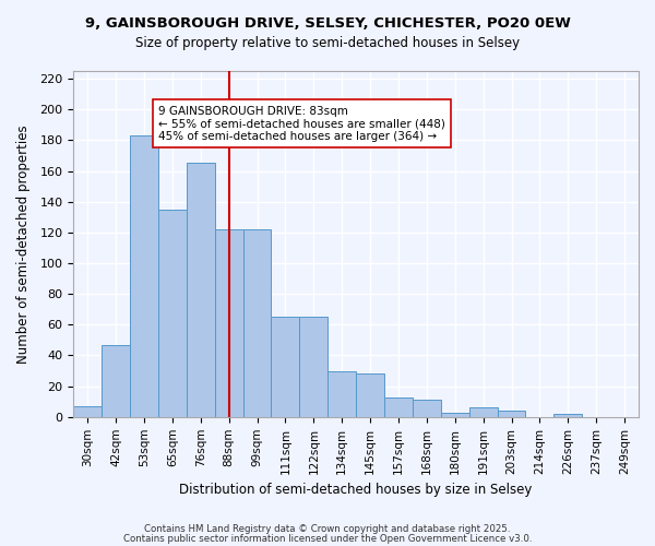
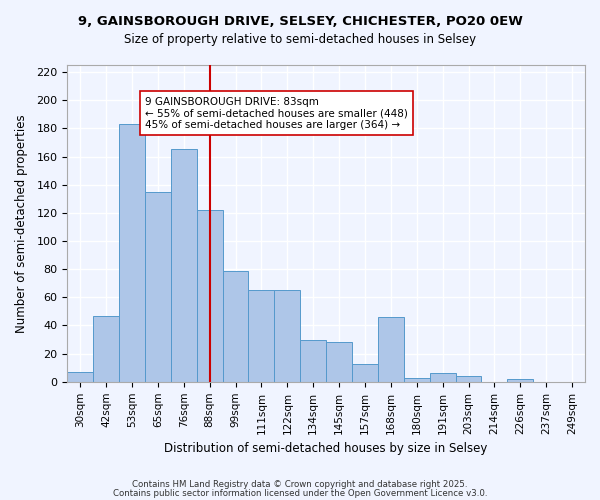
99sqm: 122 -> 79
168sqm: 11 -> 46
